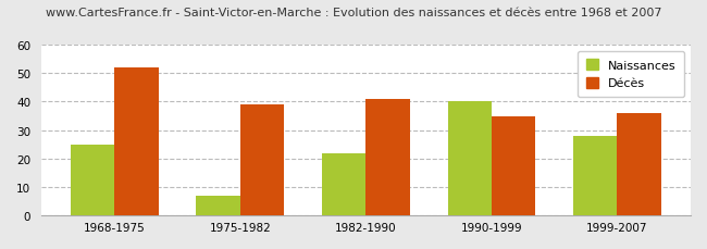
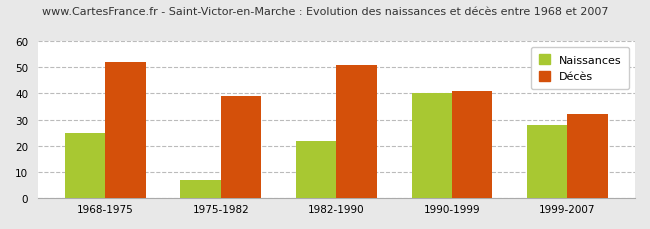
Décès/1982-1990: 41 -> 51
Décès/1990-1999: 35 -> 41
Décès/1999-2007: 36 -> 32
